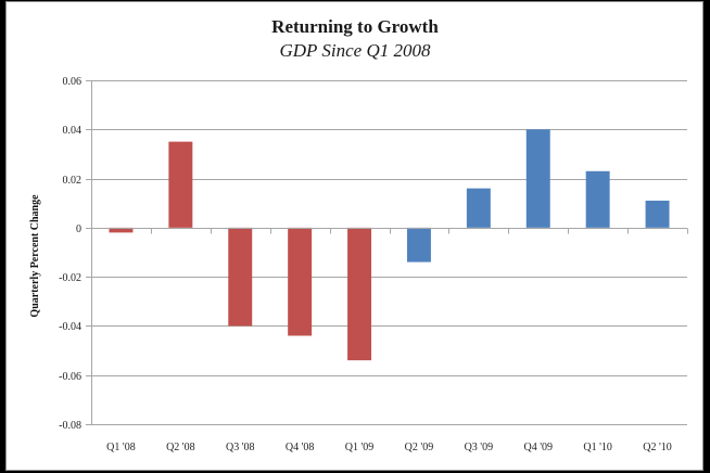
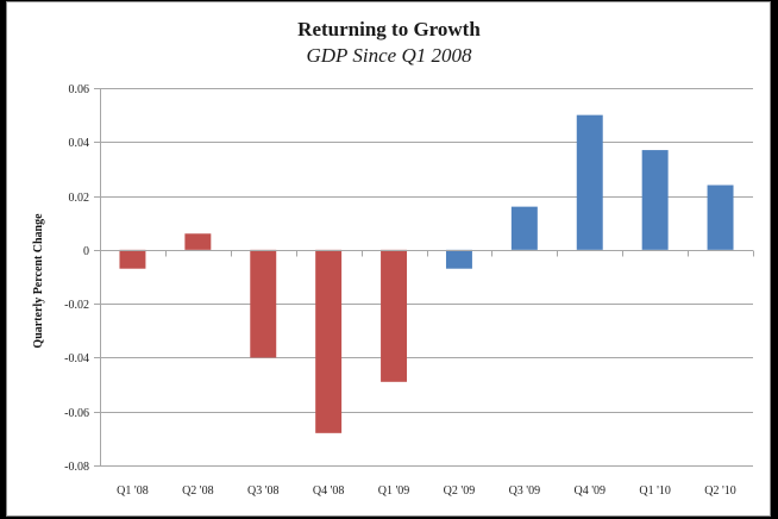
Q1 '08: -0.002 -> -0.007
Q2 '08: 0.035 -> 0.006
Q4 '08: -0.044 -> -0.068
Q1 '09: -0.054 -> -0.049
Q2 '09: -0.014 -> -0.007
Q4 '09: 0.040 -> 0.050
Q1 '10: 0.023 -> 0.037
Q2 '10: 0.011 -> 0.024
